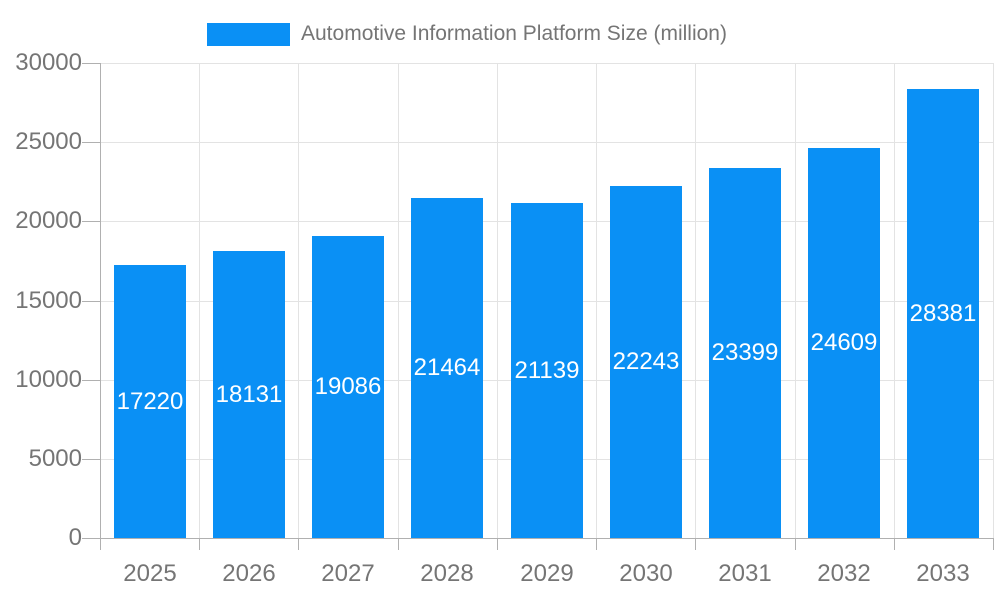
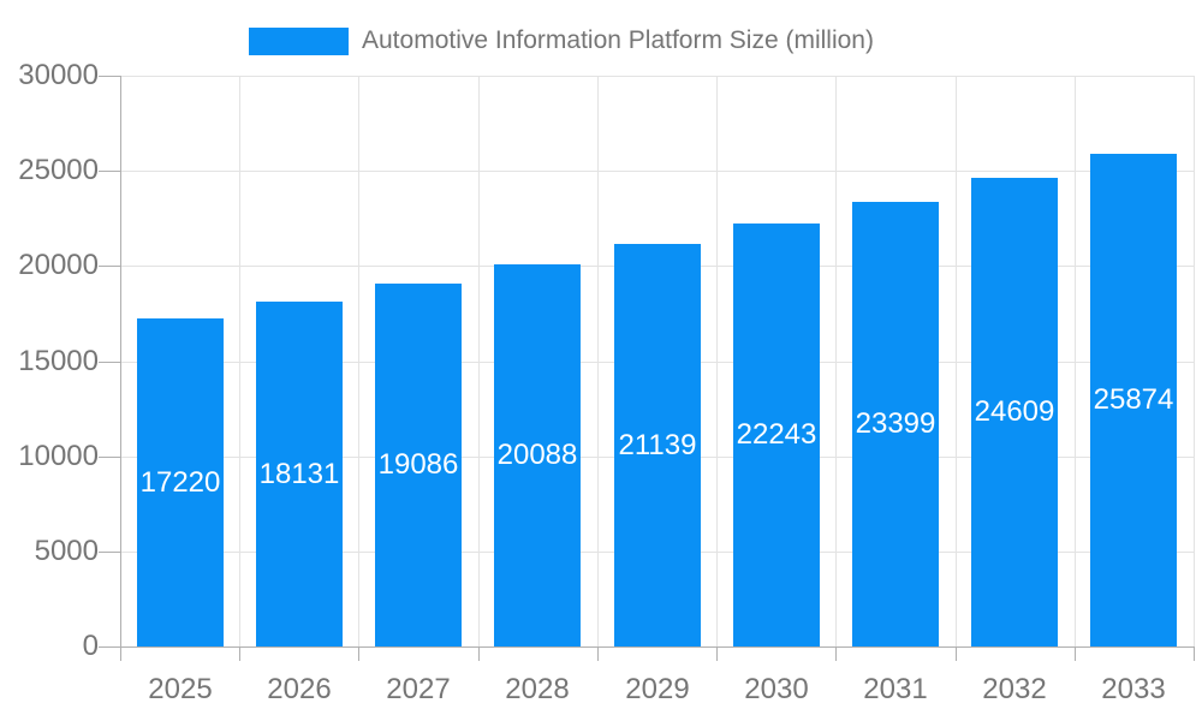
2028: 21464 -> 20088
2033: 28381 -> 25874
